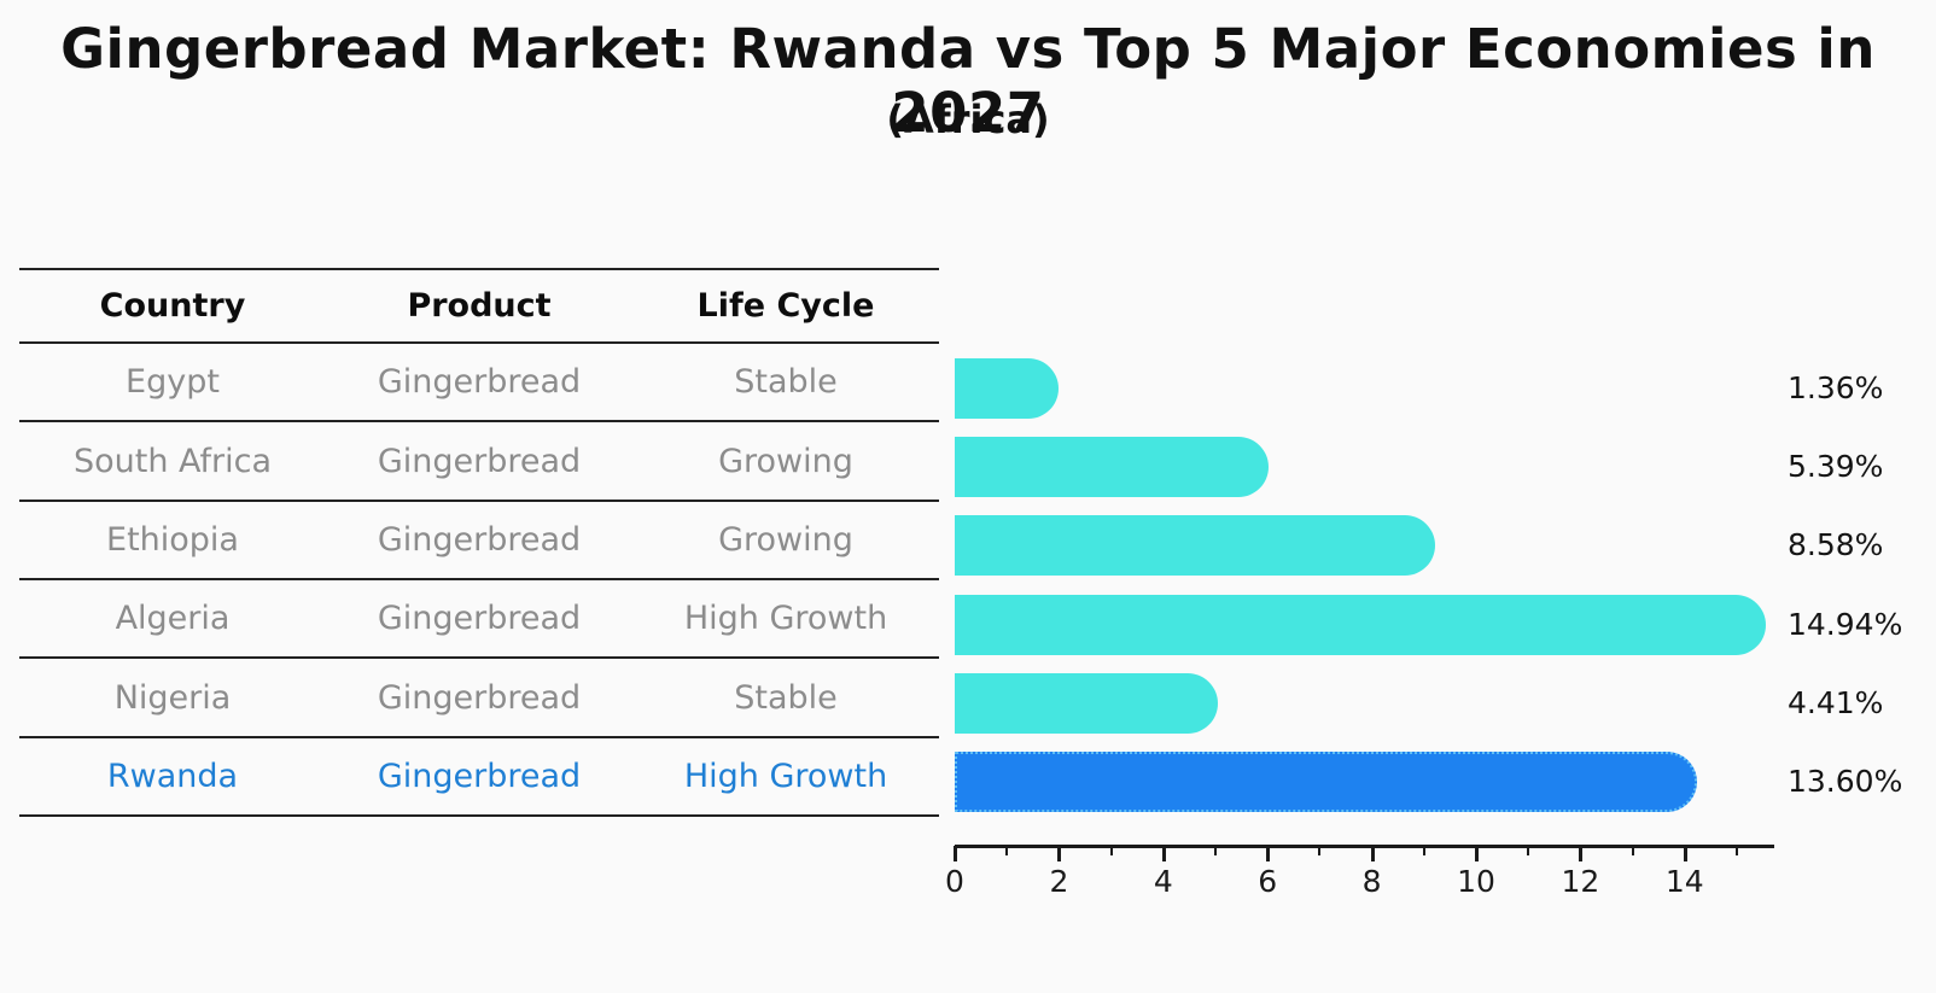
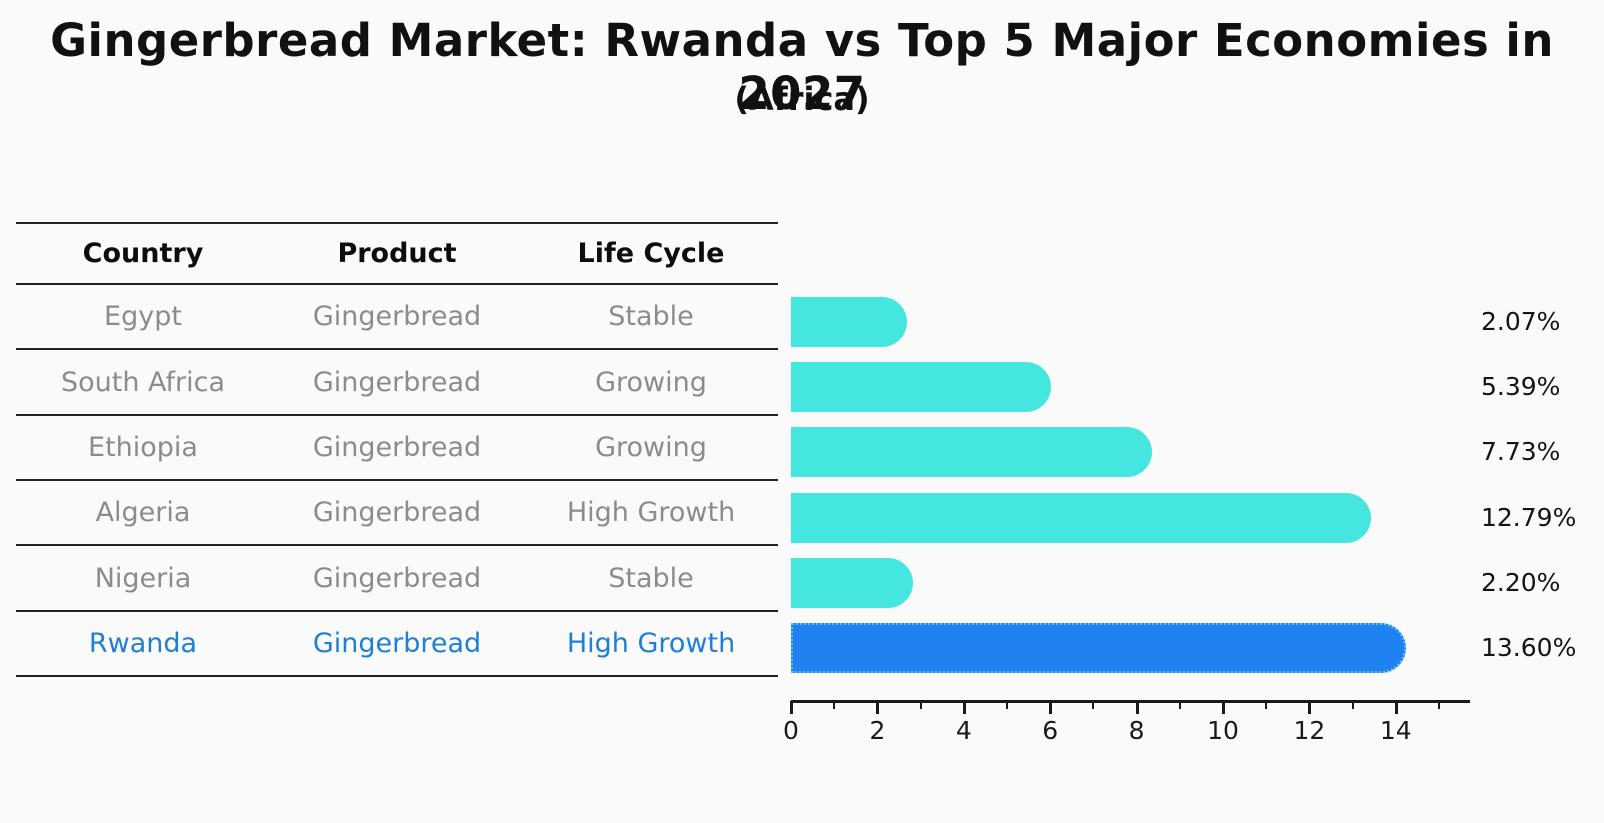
Egypt: 1.36% -> 2.07%
Ethiopia: 8.58% -> 7.73%
Algeria: 14.94% -> 12.79%
Nigeria: 4.41% -> 2.20%
